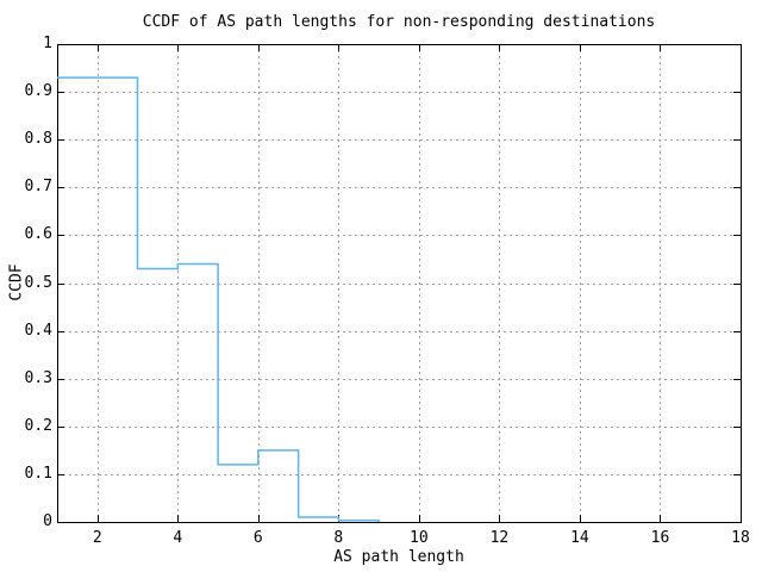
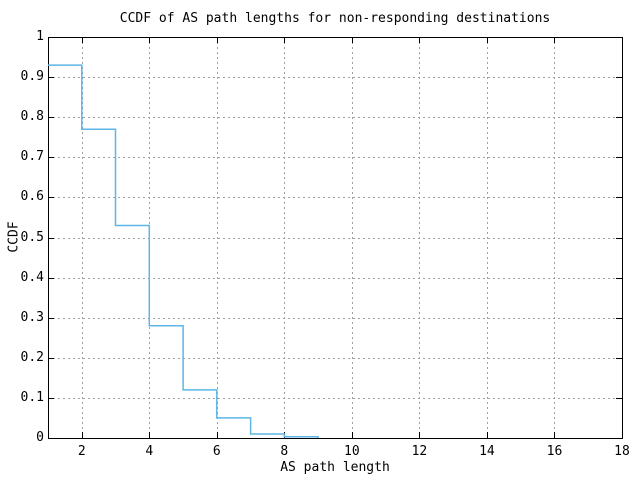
2: 0.93 -> 0.77
4: 0.54 -> 0.28
6: 0.15 -> 0.05
